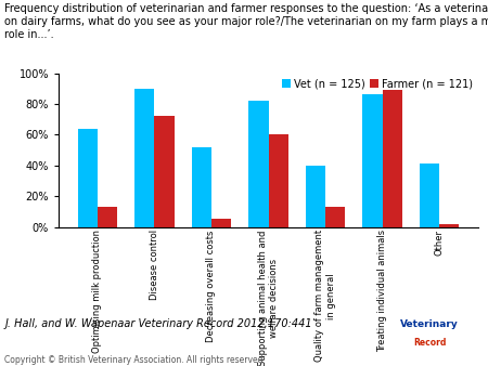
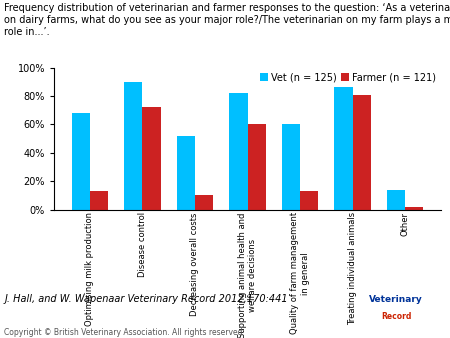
Vet (n = 125)/Optimising milk production: 64% -> 68%
Farmer (n = 121)/Decreasing overall costs: 5% -> 10%
Vet (n = 125)/Quality of farm management in general: 40% -> 60%
Farmer (n = 121)/Treating individual animals: 89% -> 81%
Vet (n = 125)/Other: 41% -> 14%
